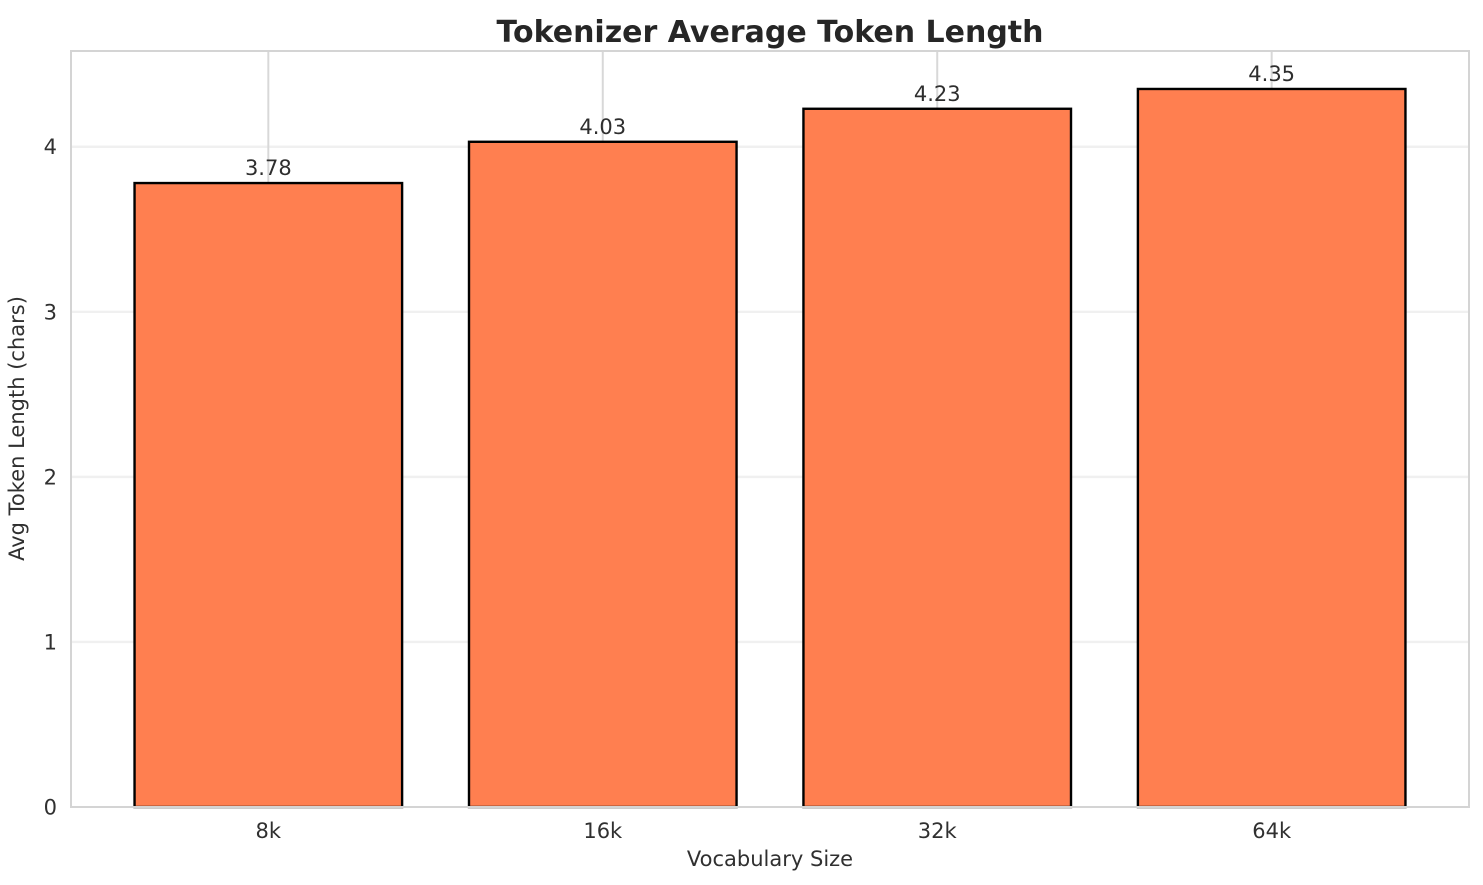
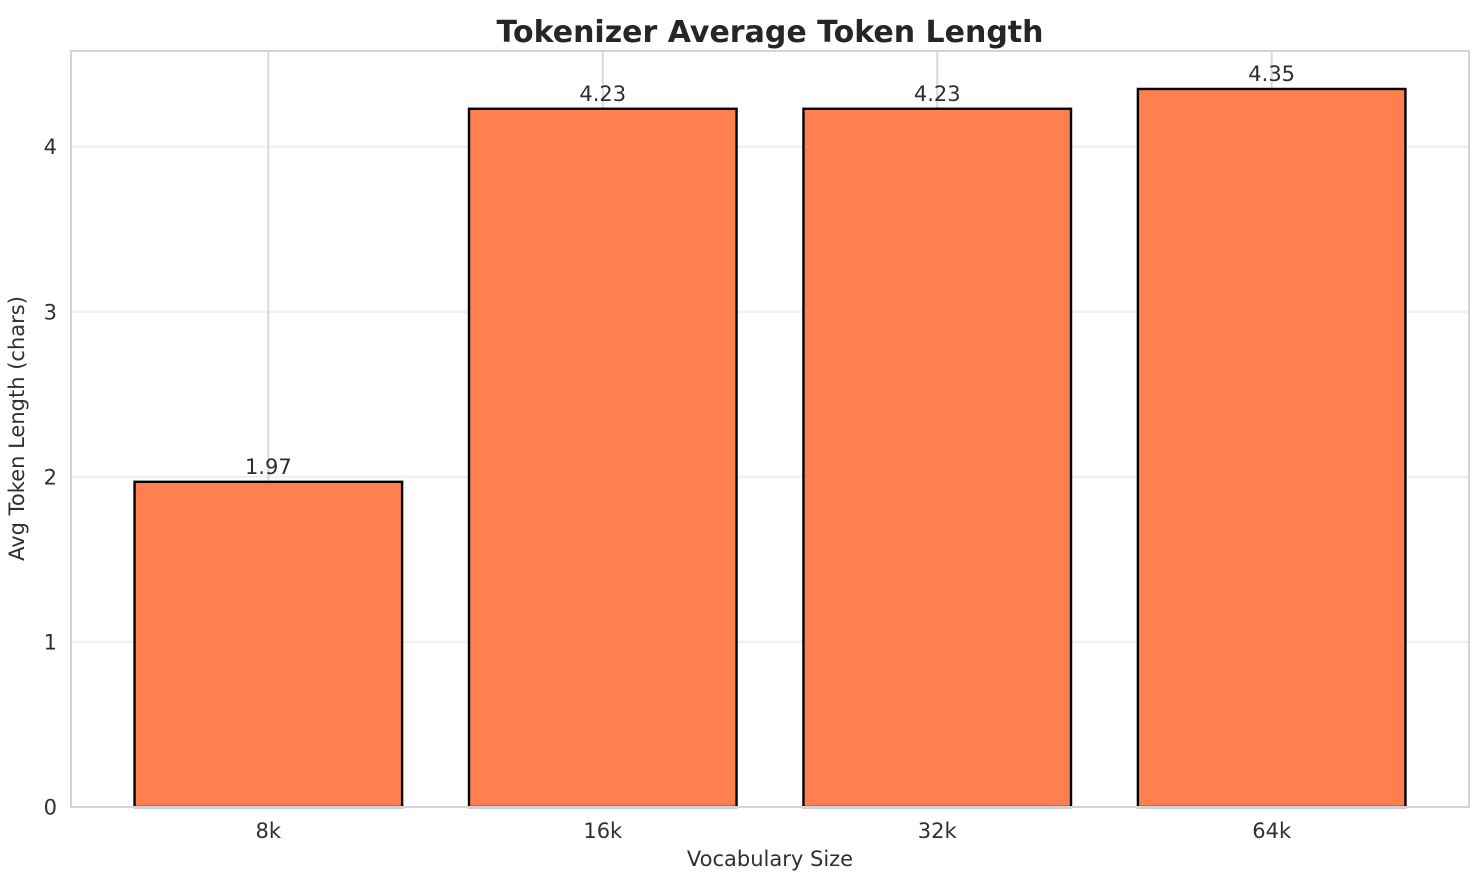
8k: 3.78 -> 1.97
16k: 4.03 -> 4.23
